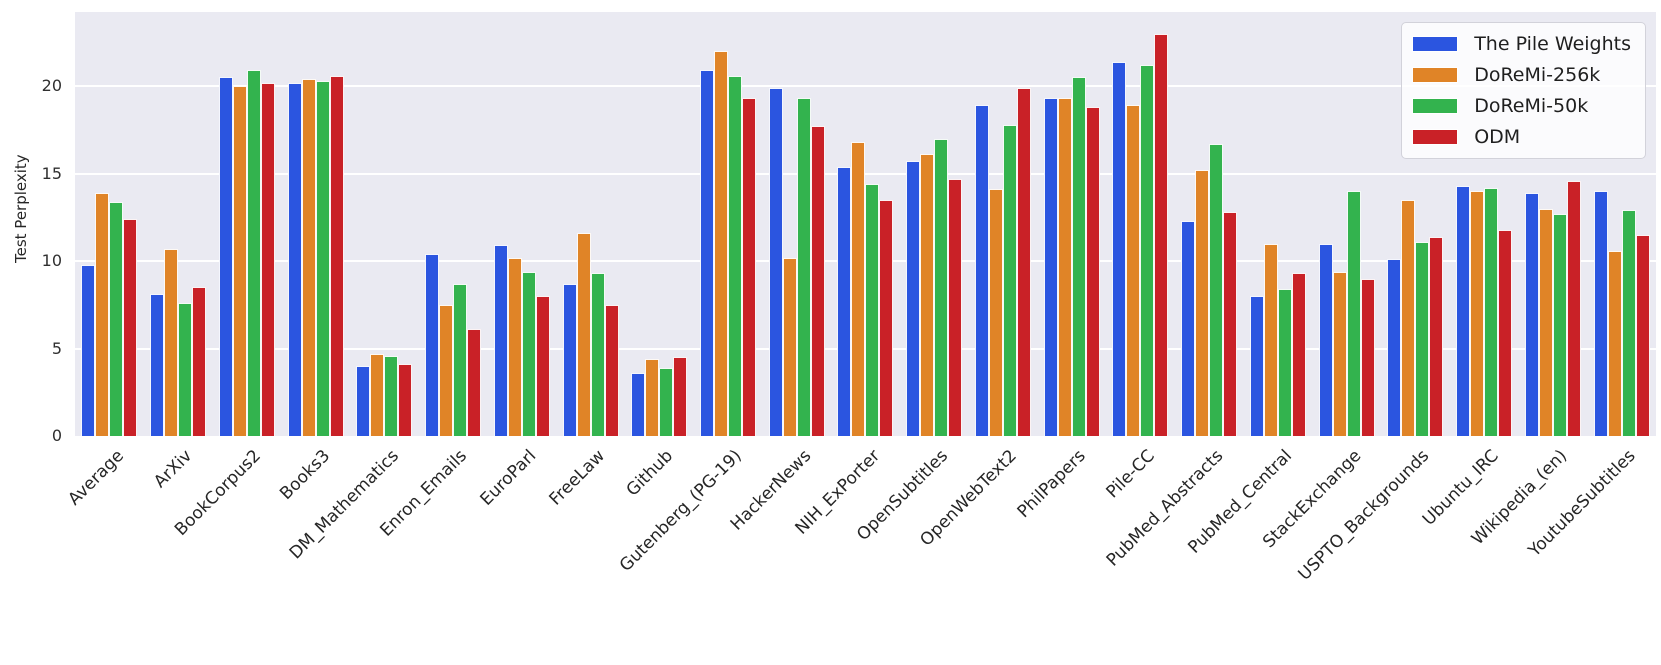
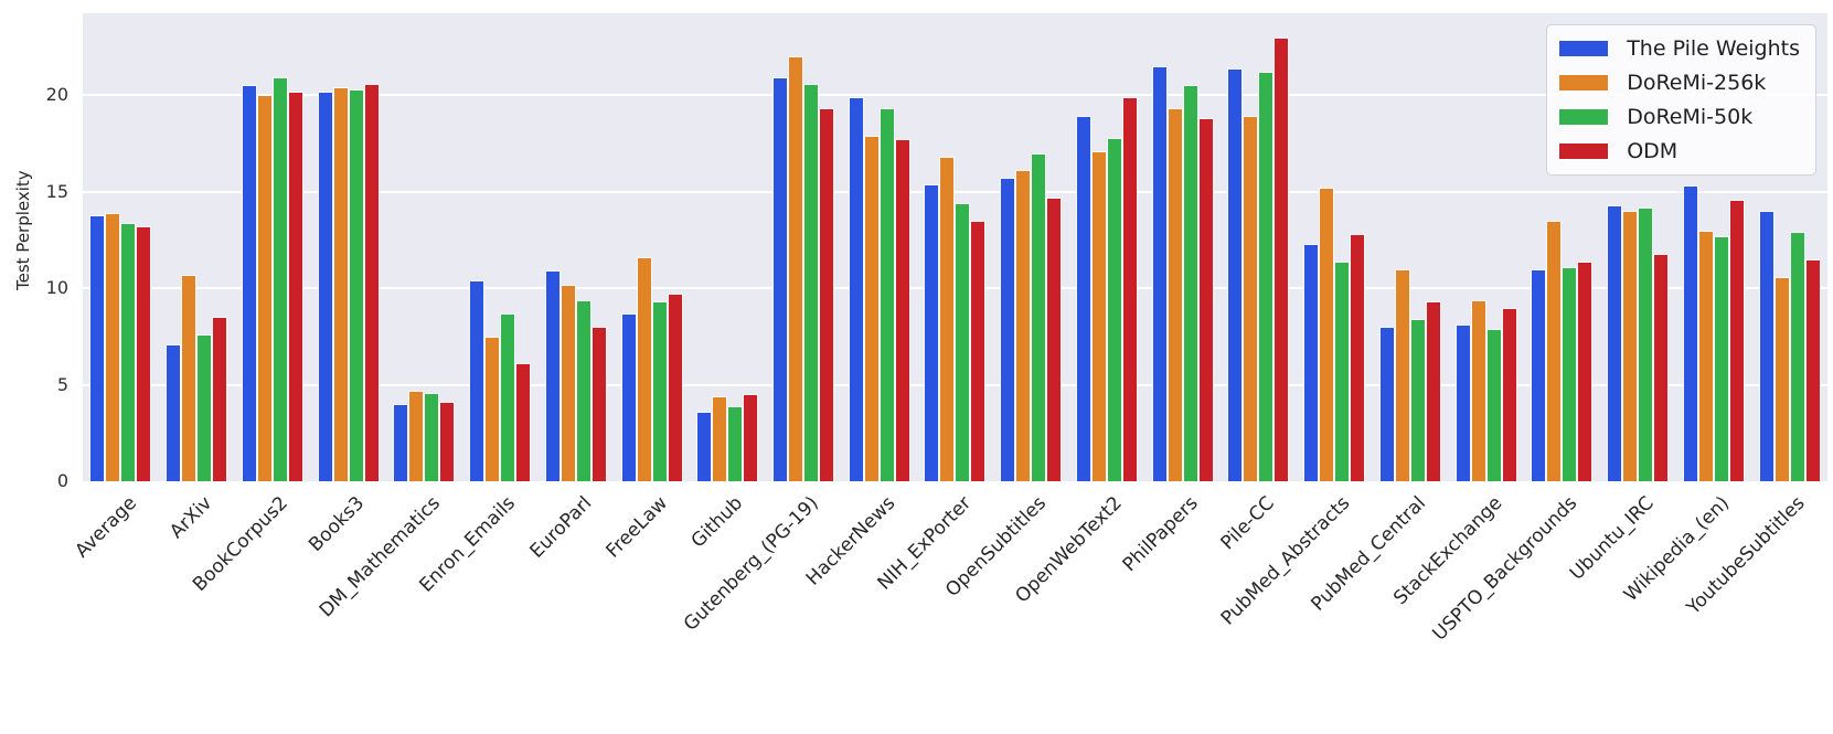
The Pile Weights/Average: 9.8 -> 13.8
ODM/Average: 12.4 -> 13.2
The Pile Weights/ArXiv: 8.1 -> 7.1
ODM/FreeLaw: 7.5 -> 9.7
DoReMi-256k/HackerNews: 10.2 -> 17.9
DoReMi-256k/OpenWebText2: 14.1 -> 17.1
The Pile Weights/PhilPapers: 19.3 -> 21.5
DoReMi-50k/PubMed_Abstracts: 16.7 -> 11.4
The Pile Weights/StackExchange: 11.0 -> 8.1
DoReMi-50k/StackExchange: 14.0 -> 7.9
The Pile Weights/USPTO_Backgrounds: 10.1 -> 11.0
The Pile Weights/Wikipedia_(en): 13.9 -> 15.3
